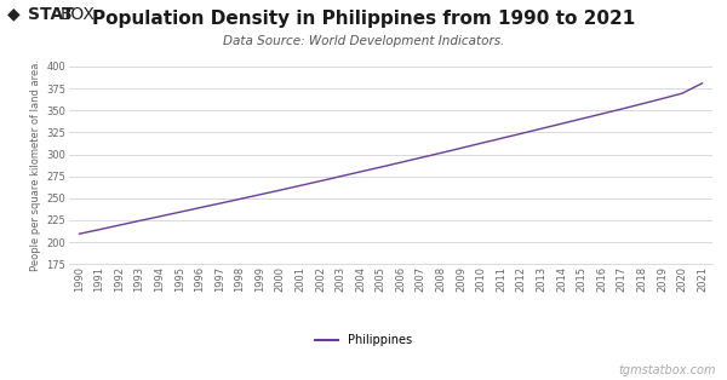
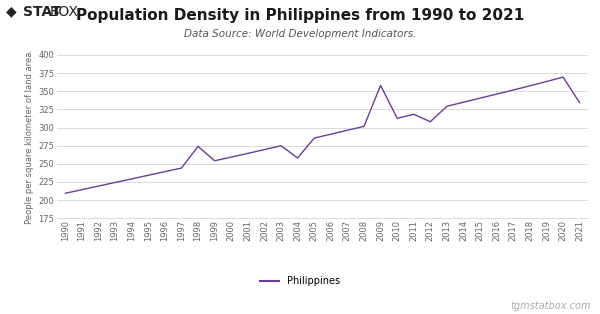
1998: 249 -> 274
2004: 280 -> 258
2009: 307 -> 358
2012: 324 -> 308
2021: 381 -> 334
